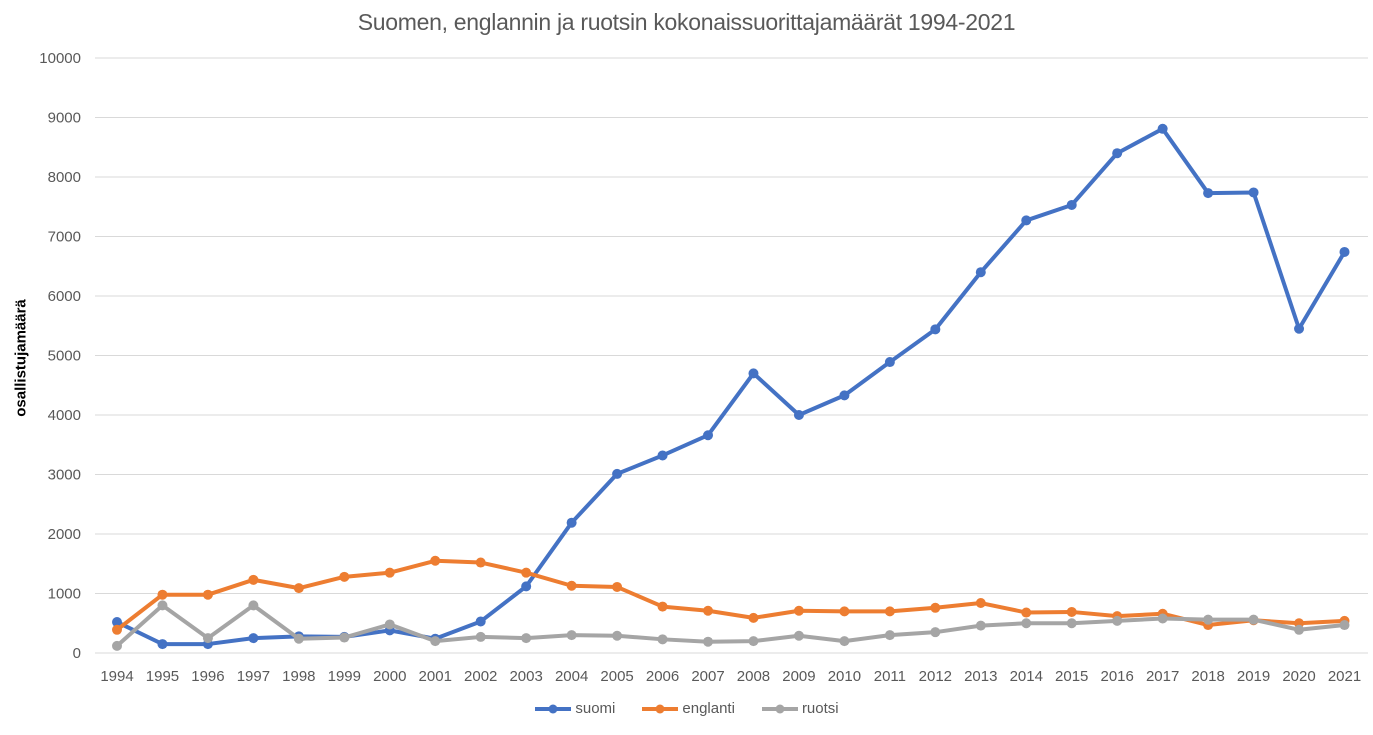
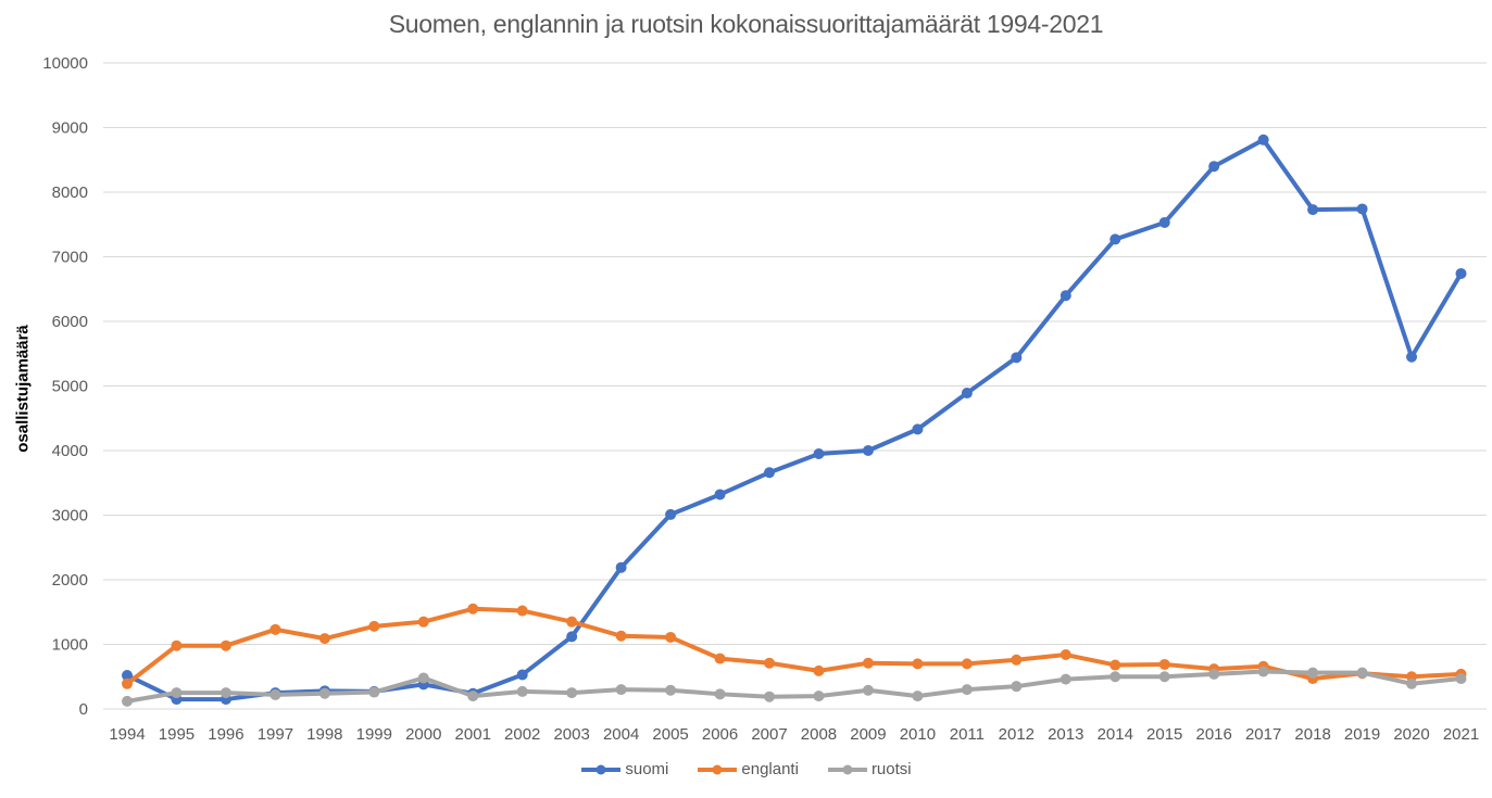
ruotsi/1995: 800 -> 200
ruotsi/1997: 800 -> 200
suomi/2008: 4700 -> 4000
